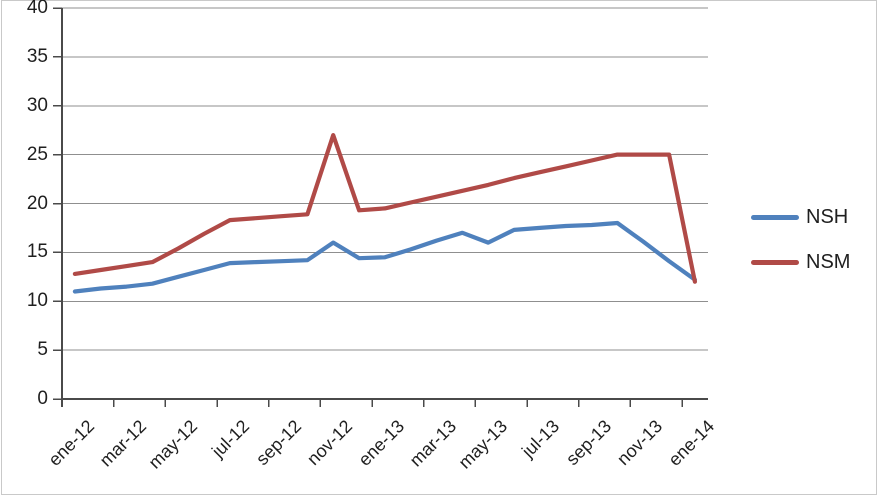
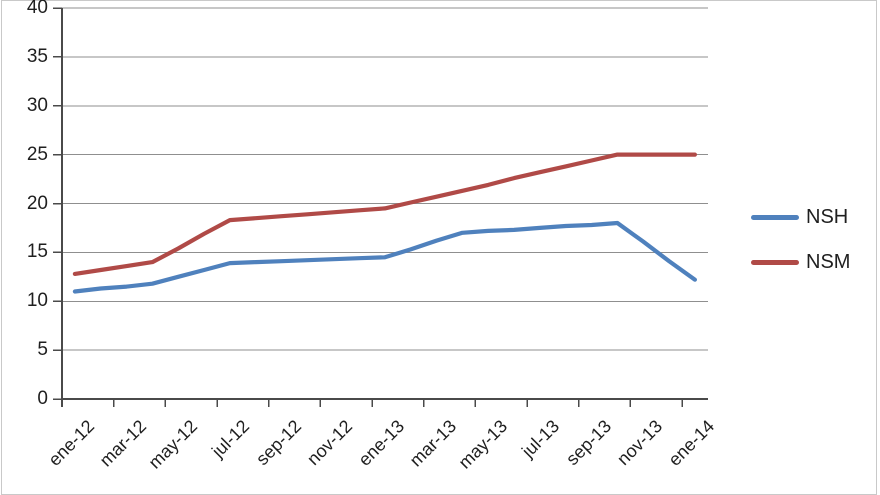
NSH/nov-12: 16 -> 14
NSM/nov-12: 27 -> 19
NSH/may-13: 16 -> 17
NSM/ene-14: 12 -> 25
